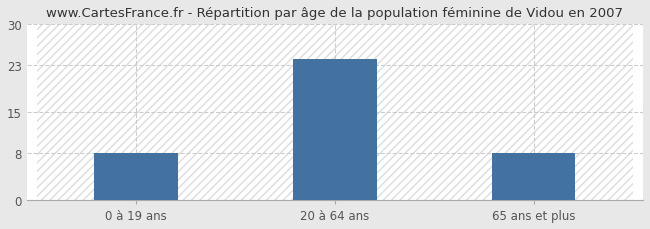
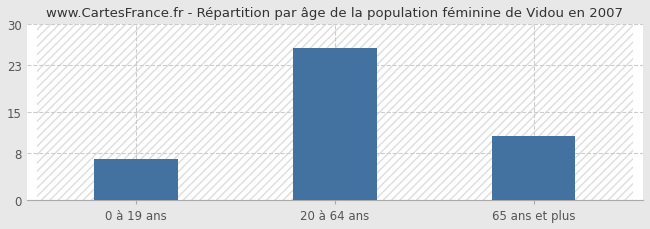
0 à 19 ans: 8 -> 7
20 à 64 ans: 24 -> 26
65 ans et plus: 8 -> 11
